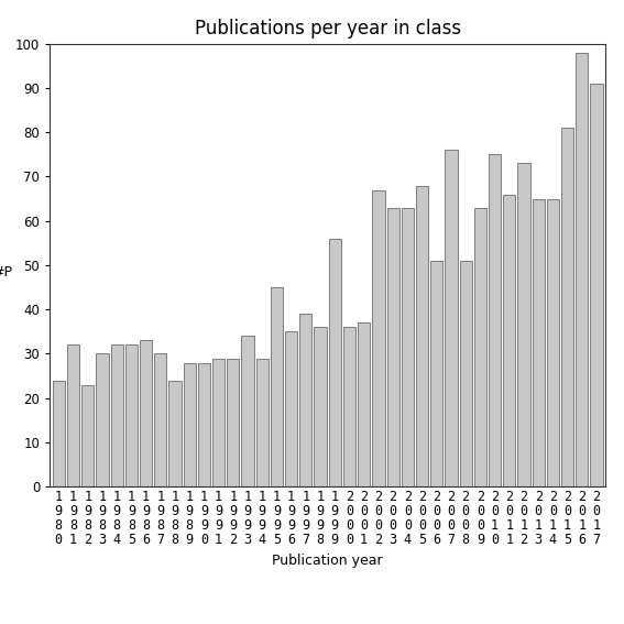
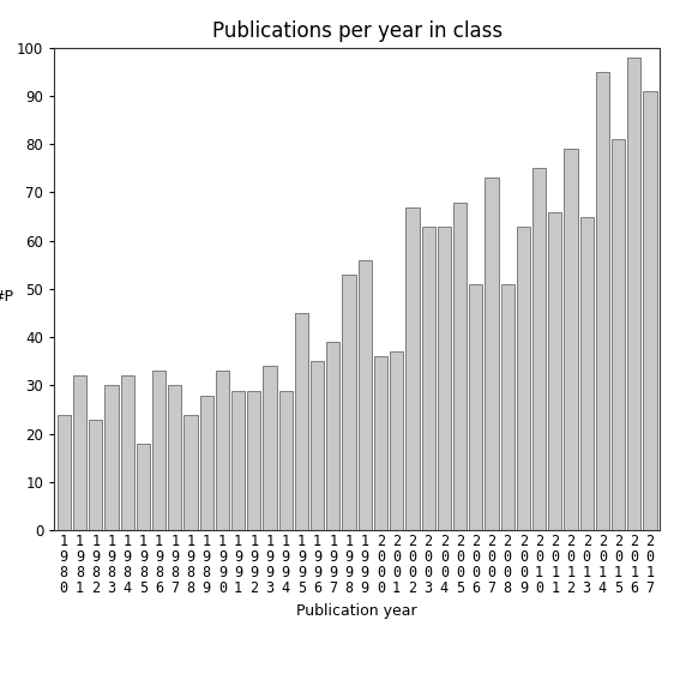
1 9 8 5: 32 -> 18
1 9 9 0: 28 -> 33
1 9 9 8: 36 -> 53
2 0 0 7: 76 -> 73
2 0 1 2: 73 -> 79
2 0 1 4: 65 -> 95
